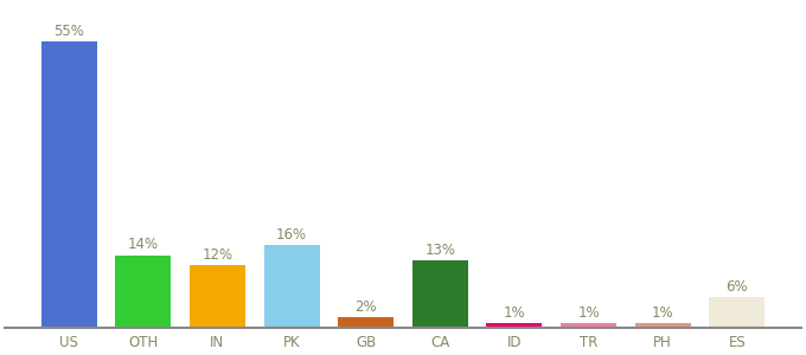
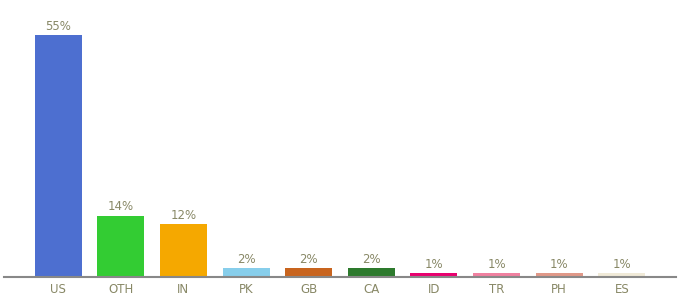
PK: 16% -> 2%
CA: 13% -> 2%
ES: 6% -> 1%
